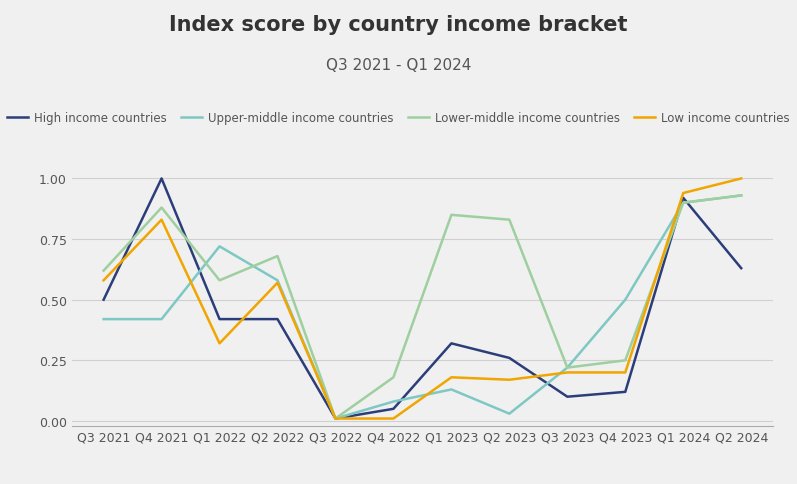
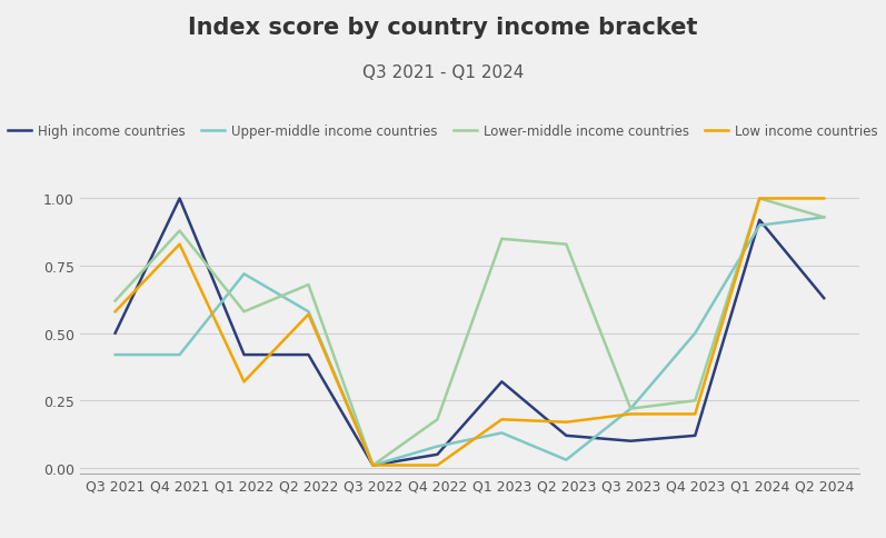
High income countries/Q2 2023: 0.26 -> 0.12
Lower-middle income countries/Q1 2024: 0.90 -> 1.00
Low income countries/Q1 2024: 0.94 -> 1.00
